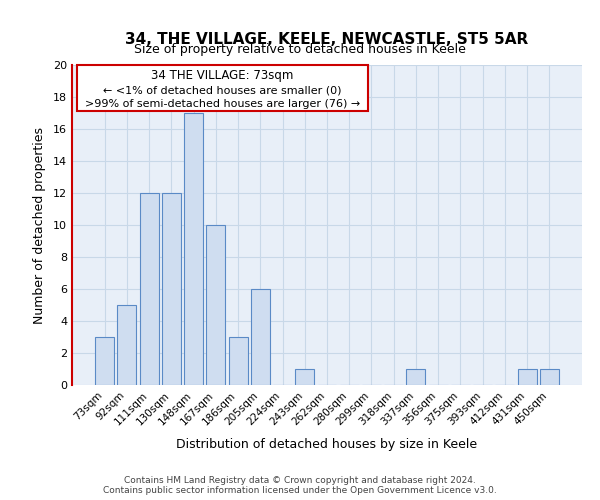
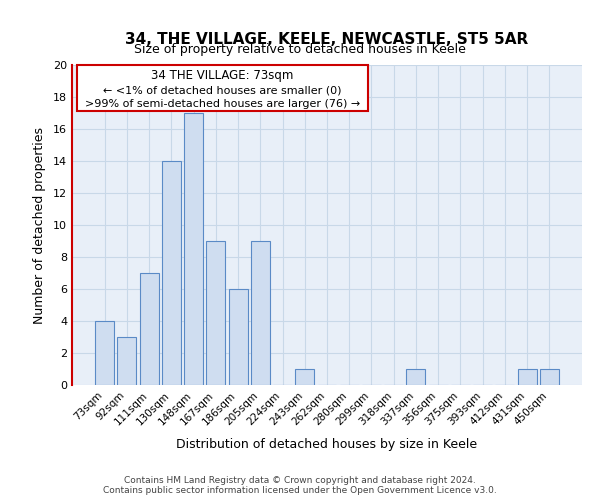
73sqm: 3 -> 4
92sqm: 5 -> 3
111sqm: 12 -> 7
130sqm: 12 -> 14
167sqm: 10 -> 9
186sqm: 3 -> 6
205sqm: 6 -> 9
